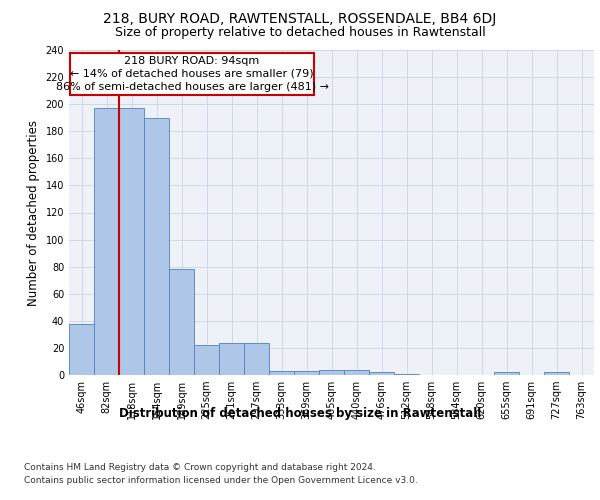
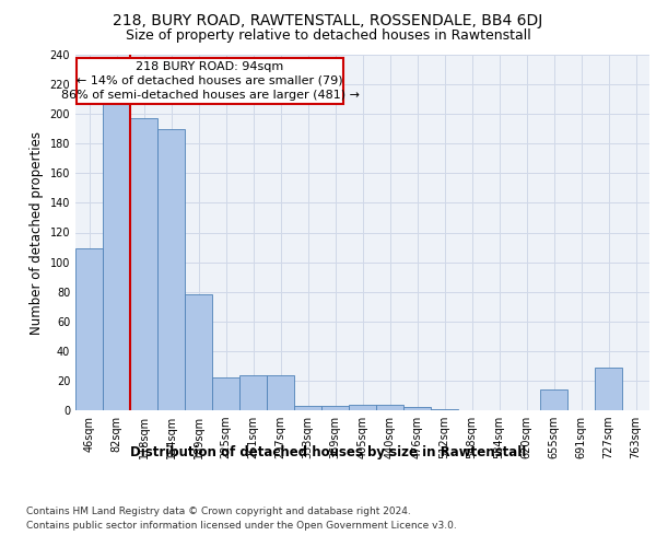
46sqm: 38 -> 109
82sqm: 197 -> 208
655sqm: 2 -> 14
727sqm: 2 -> 29
